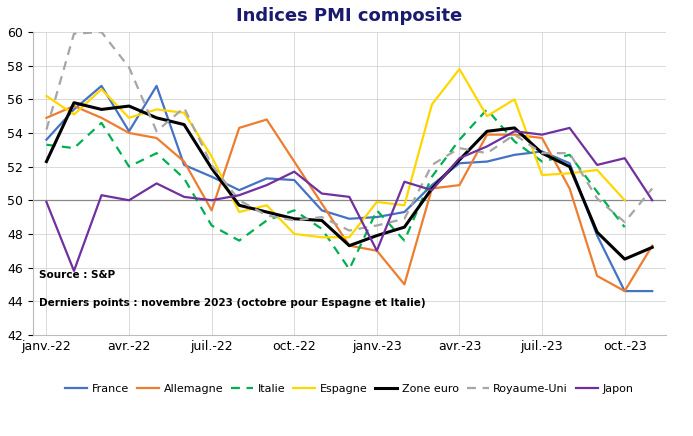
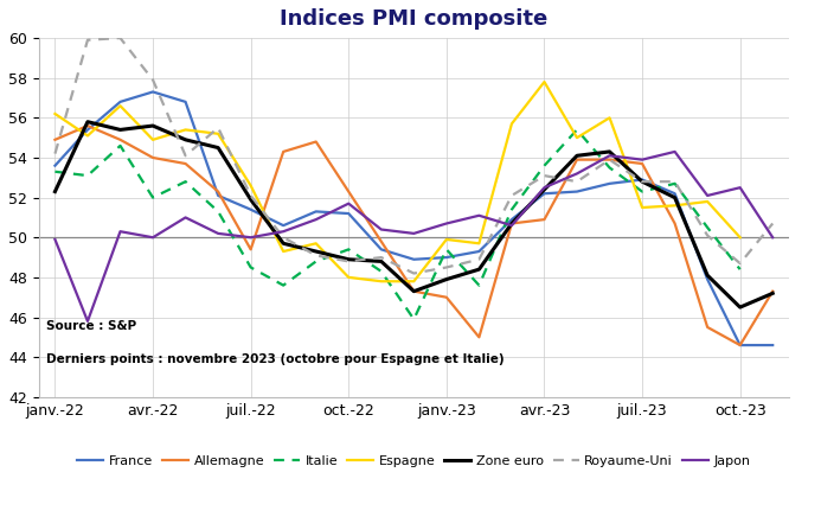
France/avr.-22: 54.1 -> 57.3
Japon/janv.-23: 47.0 -> 50.7
